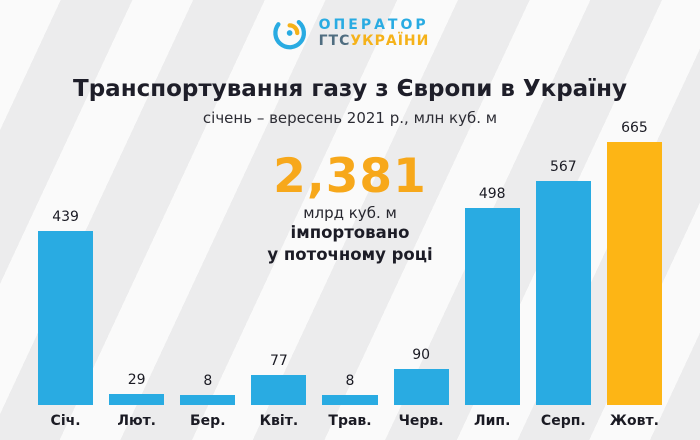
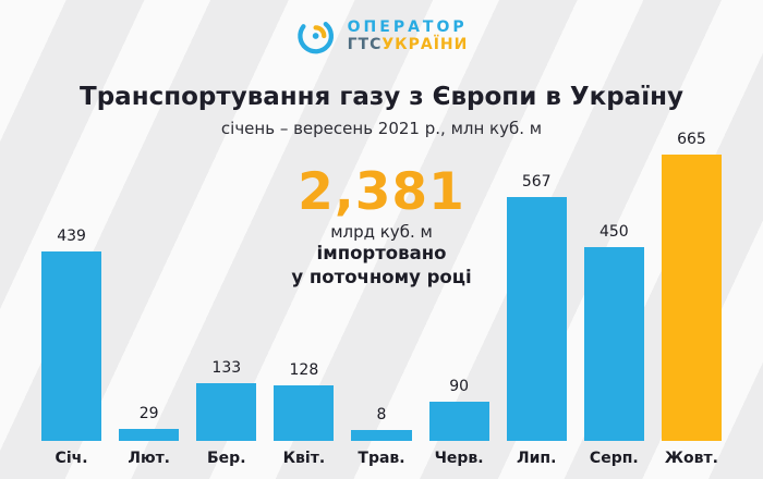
Бер.: 8 -> 133
Квіт.: 77 -> 128
Лип.: 498 -> 567
Серп.: 567 -> 450
